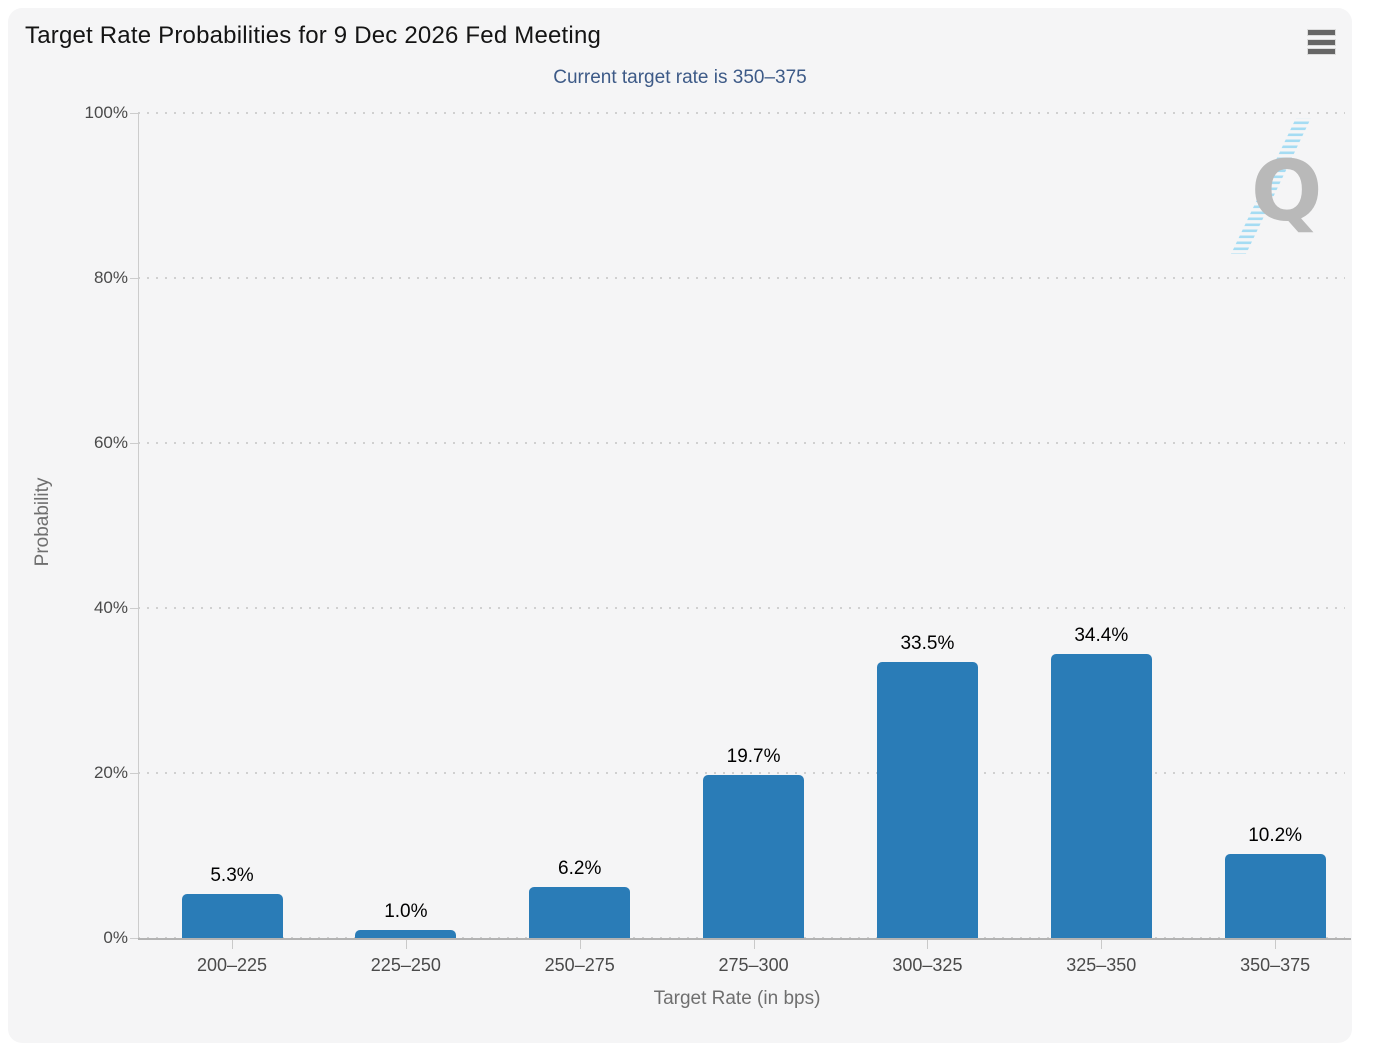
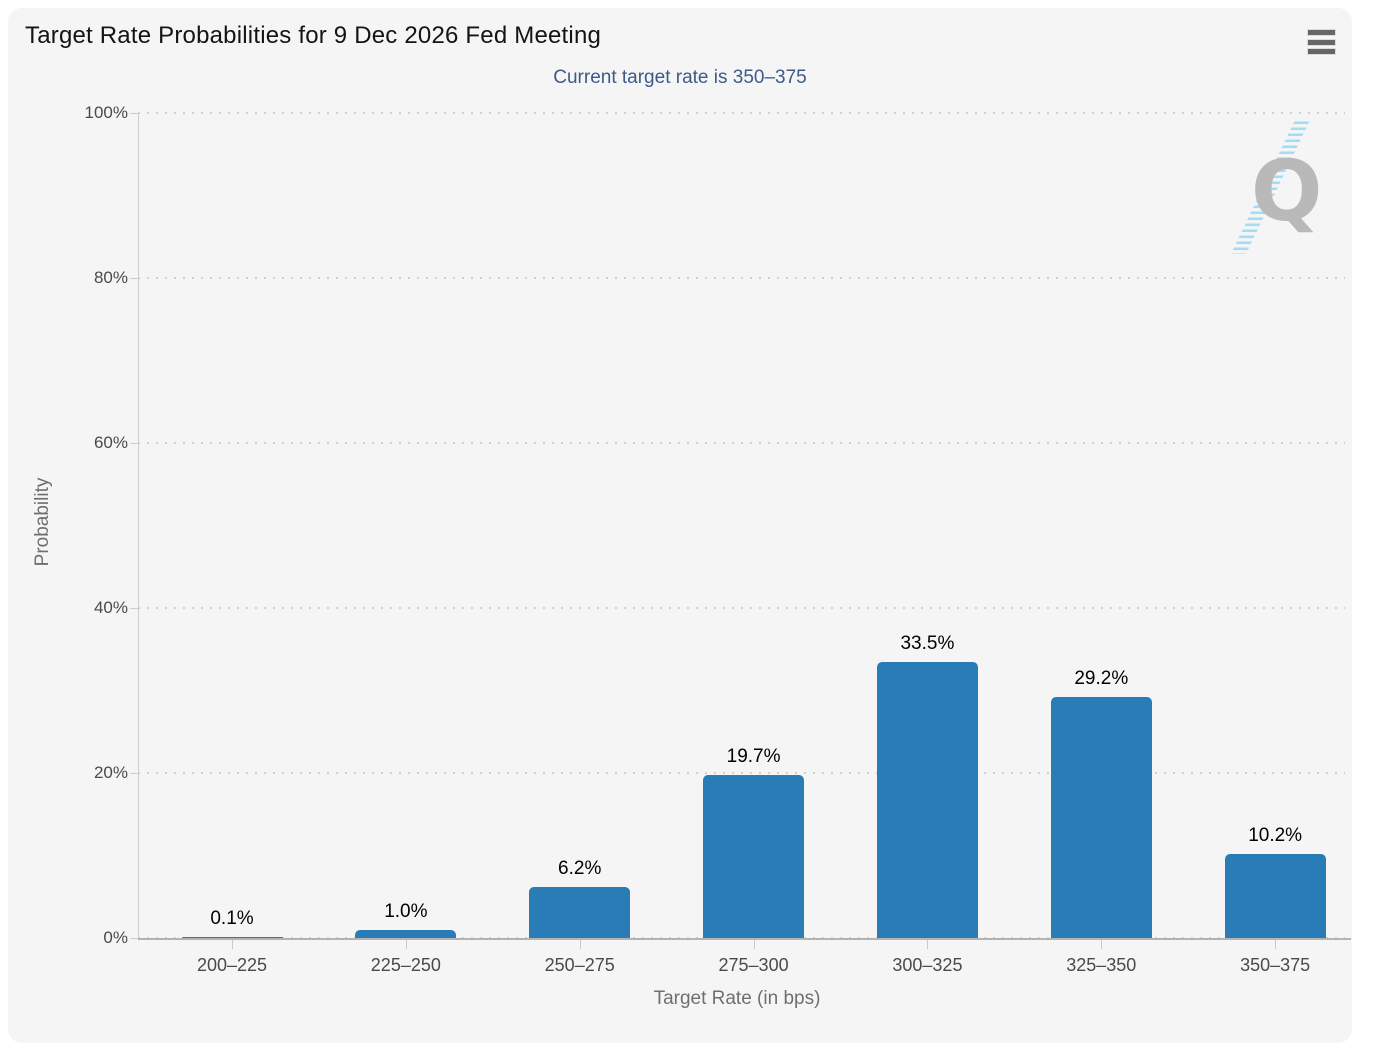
200–225: 5.3% -> 0.1%
325–350: 34.4% -> 29.2%
